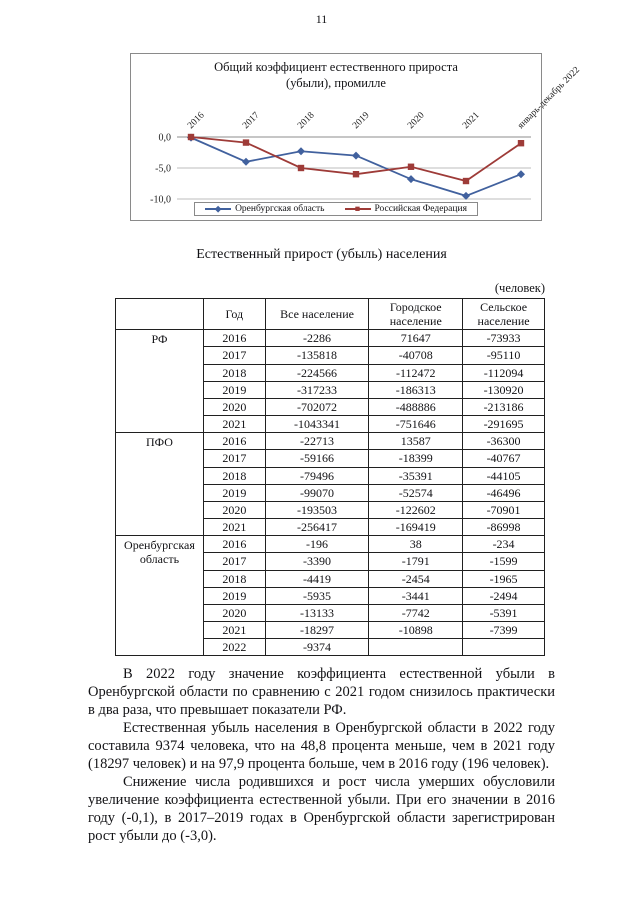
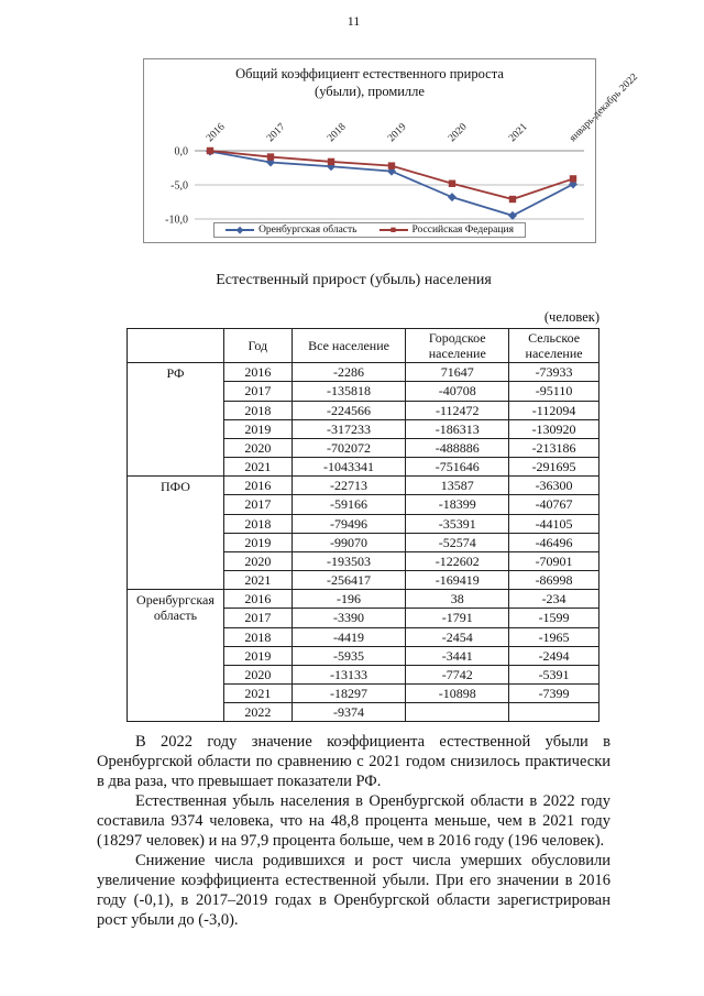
Оренбургская область/2017: -4 -> -2
Российская Федерация/2018: -5 -> -2
Российская Федерация/2019: -6 -> -2
Оренбургская область/январь-декабрь 2022: -6 -> -5
Российская Федерация/январь-декабрь 2022: -1 -> -4
